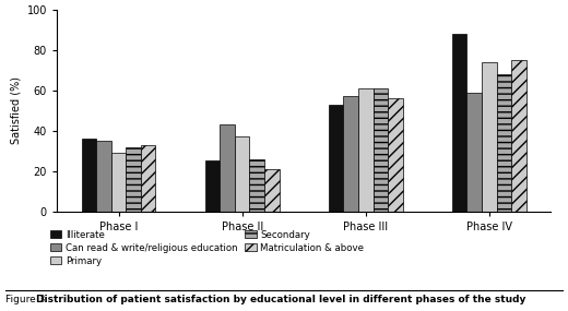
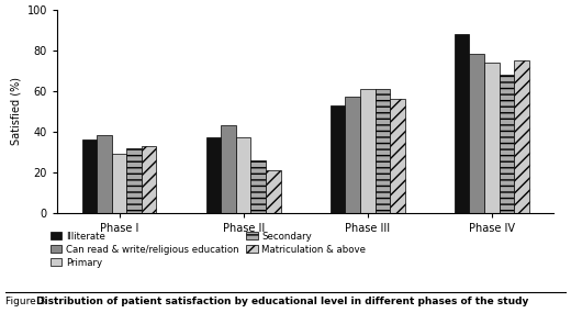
Can read & write/religious education/Phase I: 35 -> 38
Illiterate/Phase II: 25 -> 37
Can read & write/religious education/Phase IV: 59 -> 78
